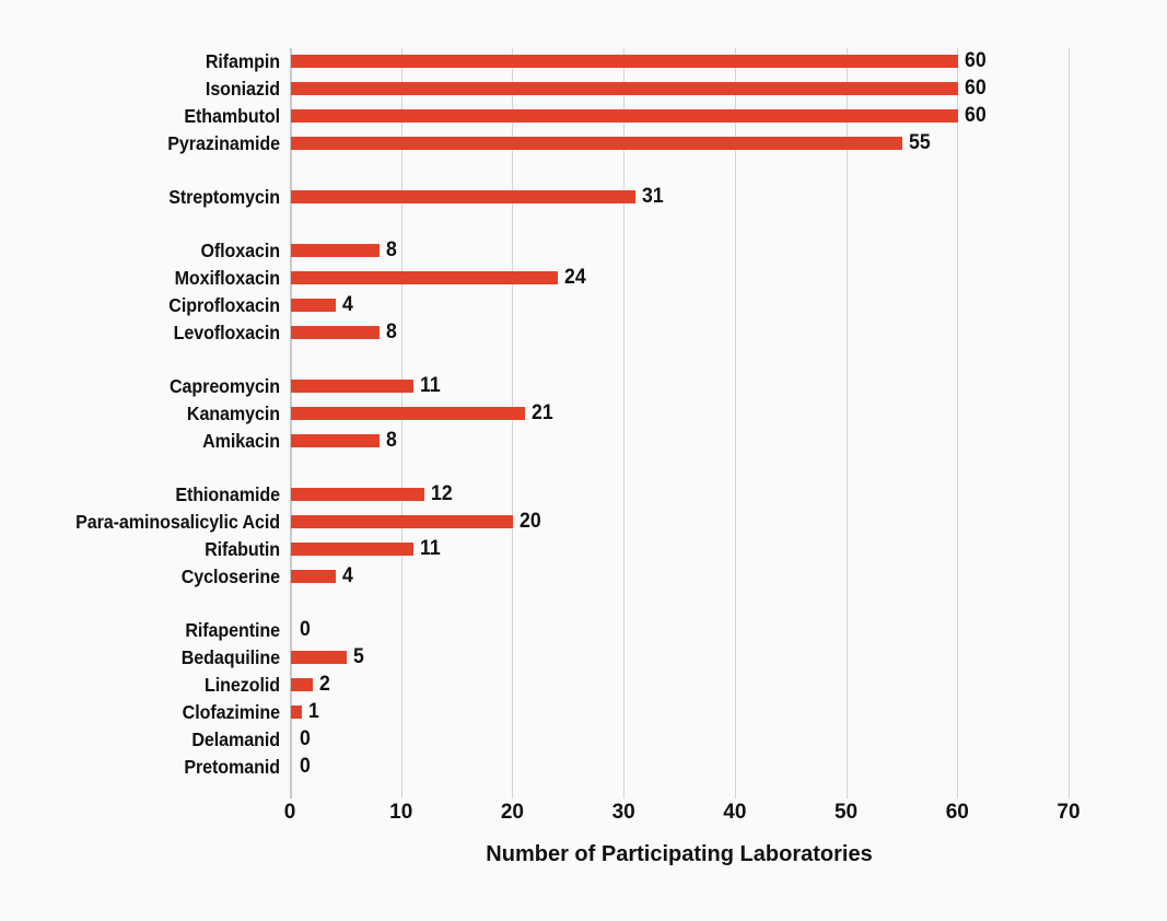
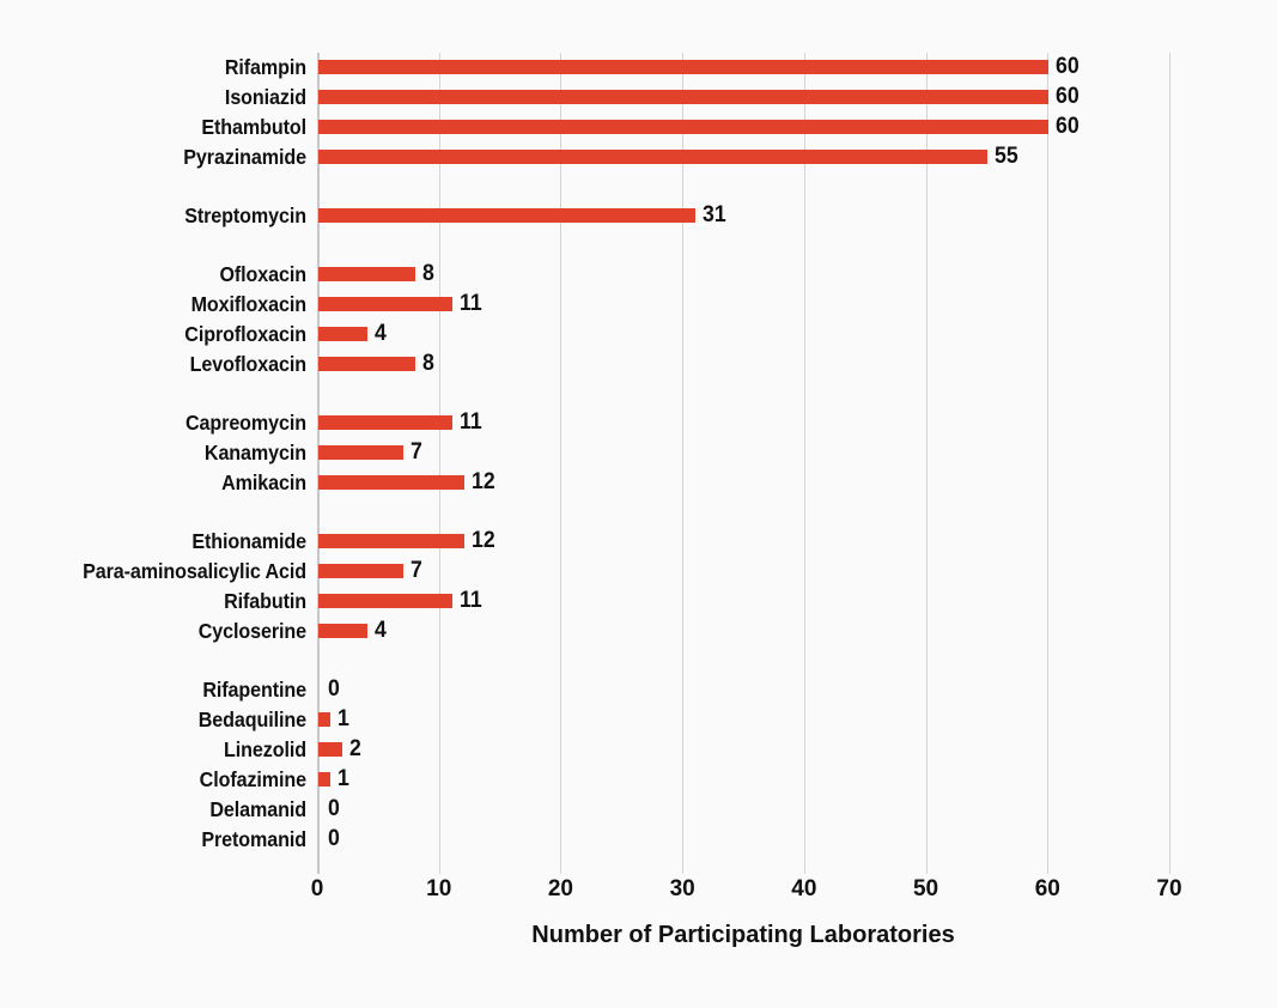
Moxifloxacin: 24 -> 11
Kanamycin: 21 -> 7
Amikacin: 8 -> 12
Para-aminosalicylic Acid: 20 -> 7
Bedaquiline: 5 -> 1
